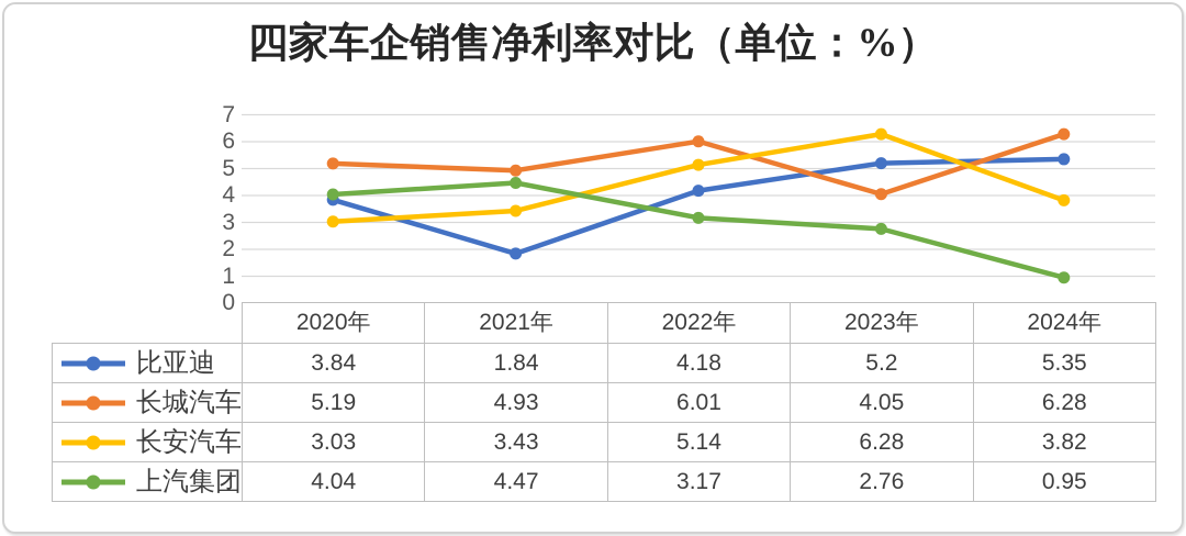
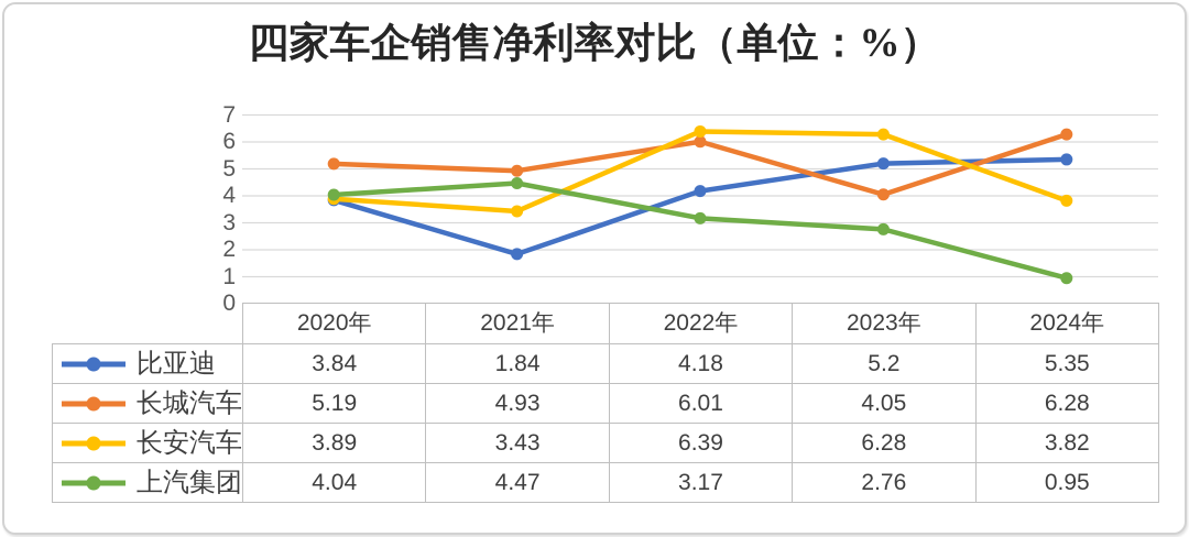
长安汽车/2020年: 3.03 -> 3.89
长安汽车/2022年: 5.14 -> 6.39
